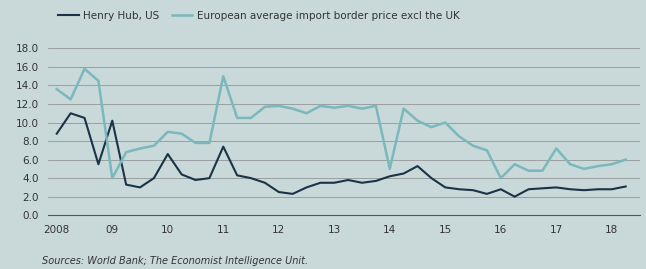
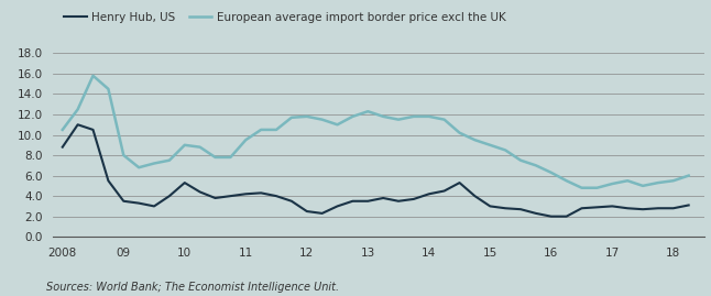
European average import border price excl the UK/2008: 13.6 -> 10.5
Henry Hub, US/09: 10.2 -> 3.5
European average import border price excl the UK/09: 4.0 -> 8.0
Henry Hub, US/10: 6.6 -> 5.3
Henry Hub, US/11: 7.4 -> 4.2
European average import border price excl the UK/11: 15.0 -> 9.5
European average import border price excl the UK/13: 11.6 -> 12.3
European average import border price excl the UK/14: 5.0 -> 11.8
European average import border price excl the UK/15: 10.0 -> 9.0
Henry Hub, US/16: 2.8 -> 2.0
European average import border price excl the UK/16: 4.0 -> 6.3
European average import border price excl the UK/17: 7.2 -> 5.2
